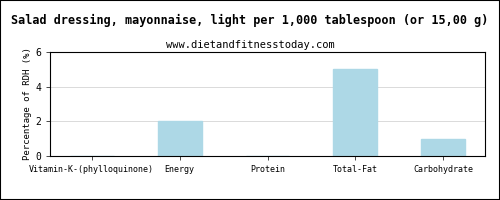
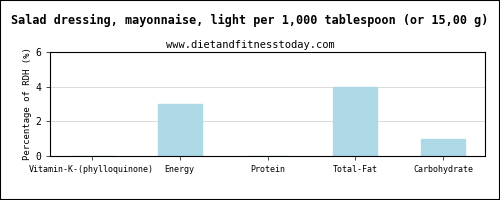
Energy: 2 -> 3
Total-Fat: 5 -> 4
